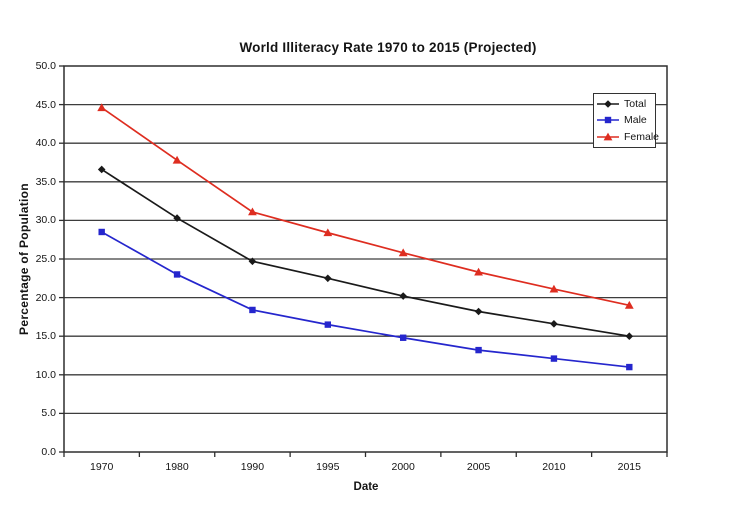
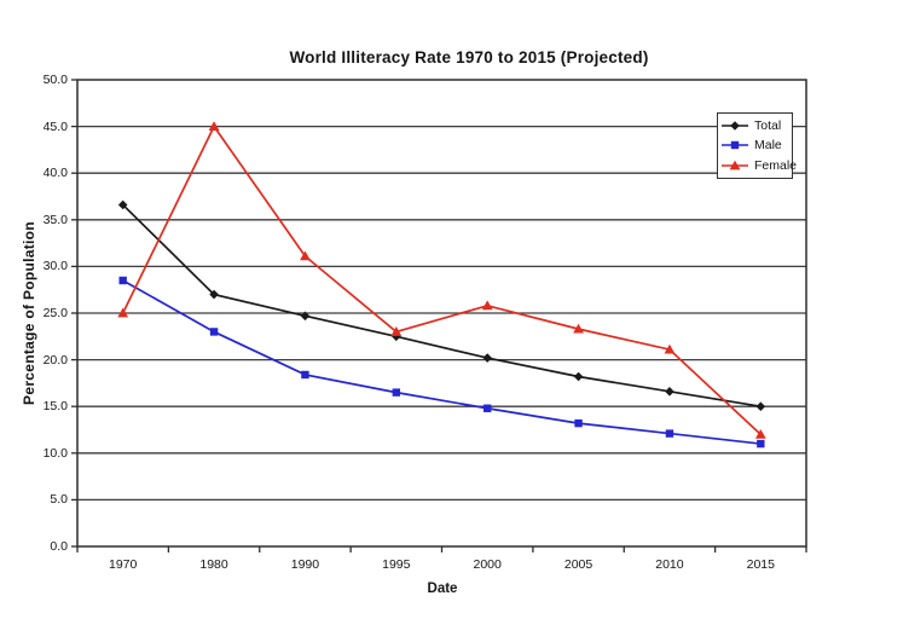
Female/1970: 45 -> 25
Total/1980: 30 -> 27
Female/1980: 38 -> 45
Female/1995: 28 -> 23
Female/2015: 19 -> 12
